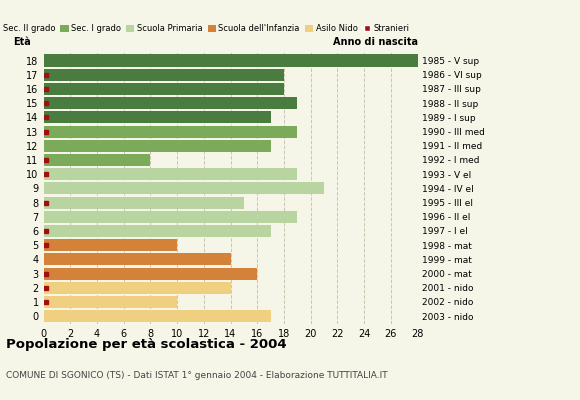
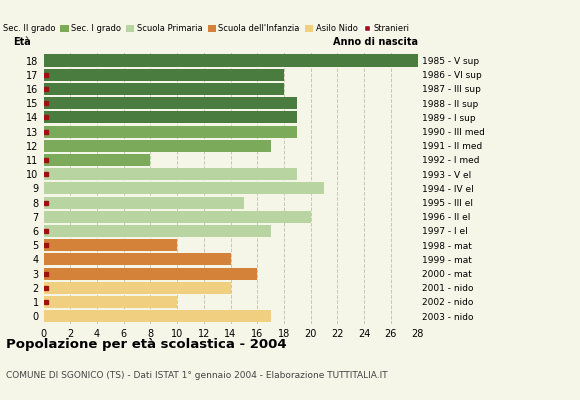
14: 17 -> 19
7: 19 -> 20
